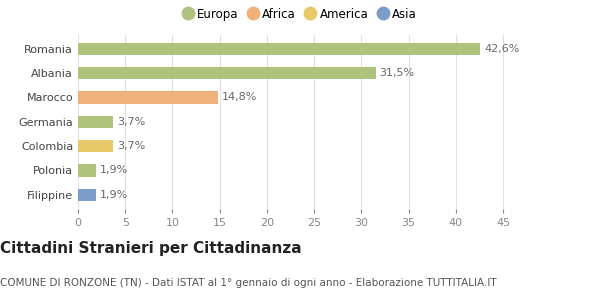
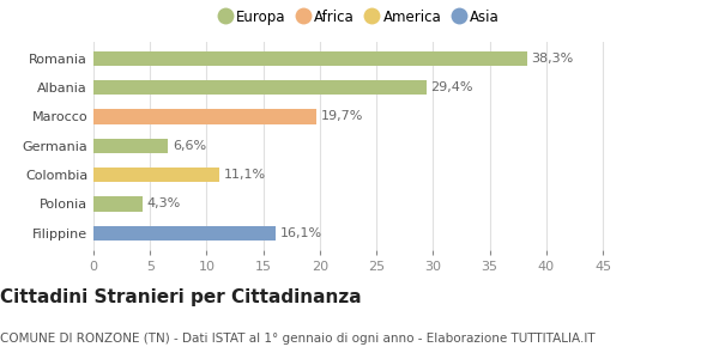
Romania: 42,6% -> 38,3%
Albania: 31,5% -> 29,4%
Marocco: 14,8% -> 19,7%
Germania: 3,7% -> 6,6%
Colombia: 3,7% -> 11,1%
Polonia: 1,9% -> 4,3%
Filippine: 1,9% -> 16,1%
